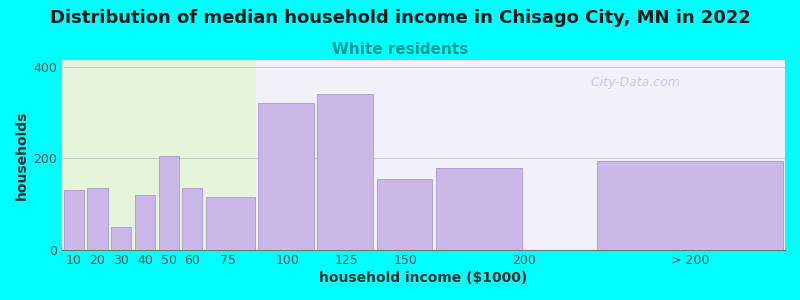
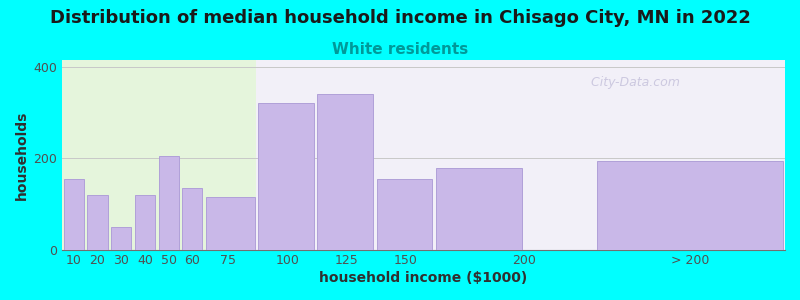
10: 130 -> 155
20: 135 -> 120
